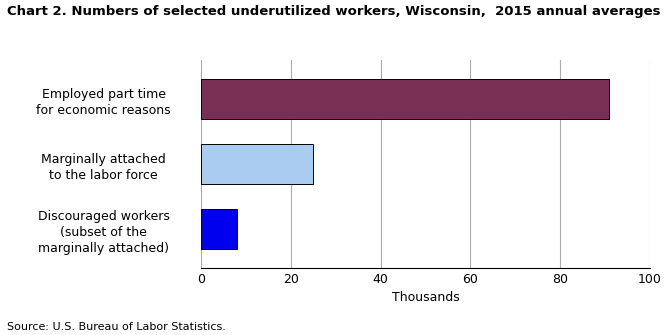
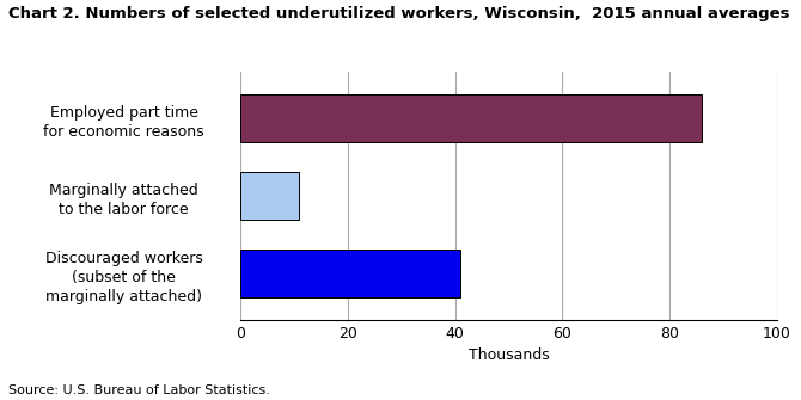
Employed part time for economic reasons: 91 -> 86
Marginally attached to the labor force: 25 -> 11
Discouraged workers (subset of the marginally attached): 8 -> 41
